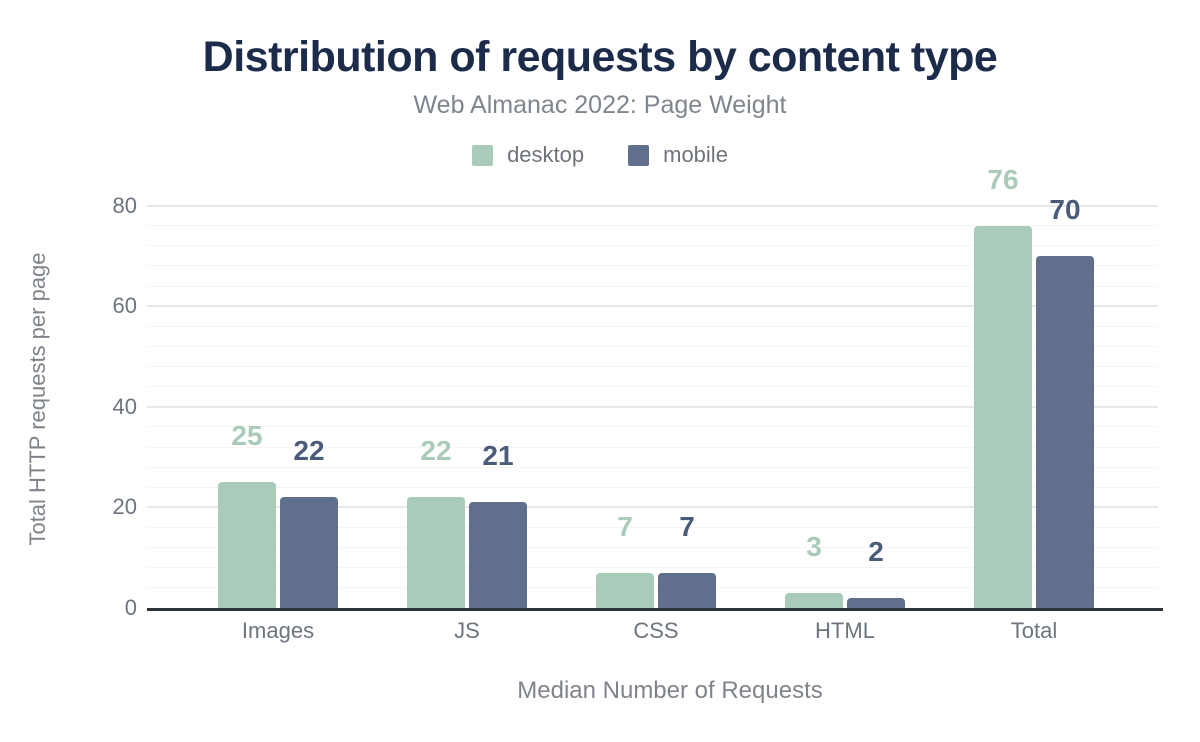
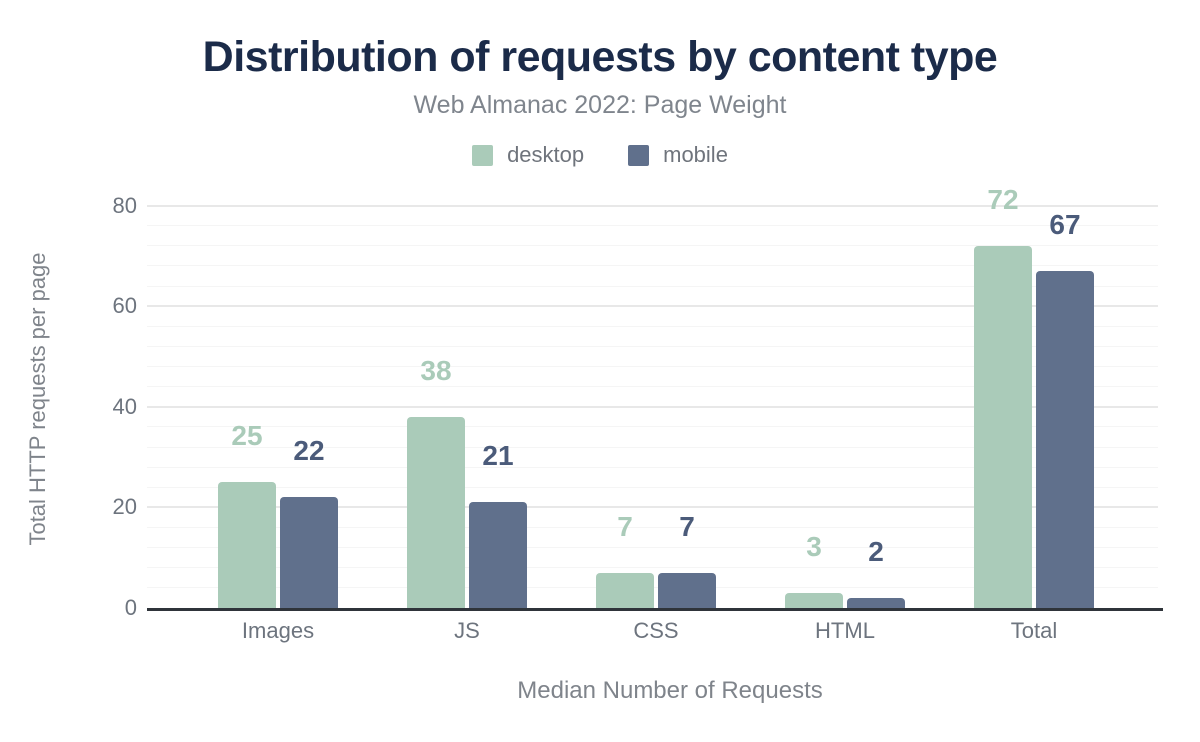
desktop/JS: 22 -> 38
desktop/Total: 76 -> 72
mobile/Total: 70 -> 67
